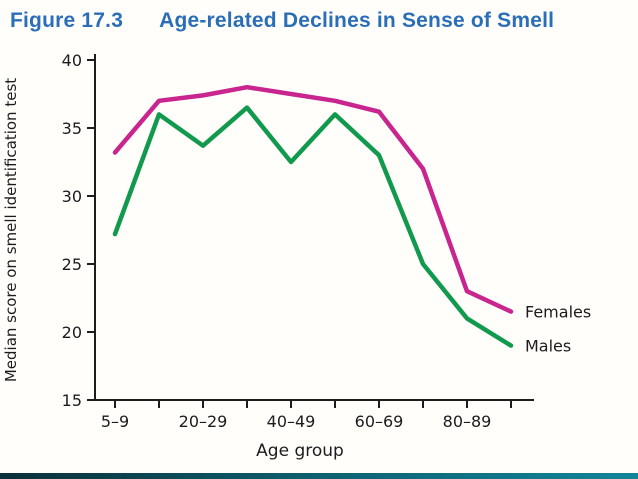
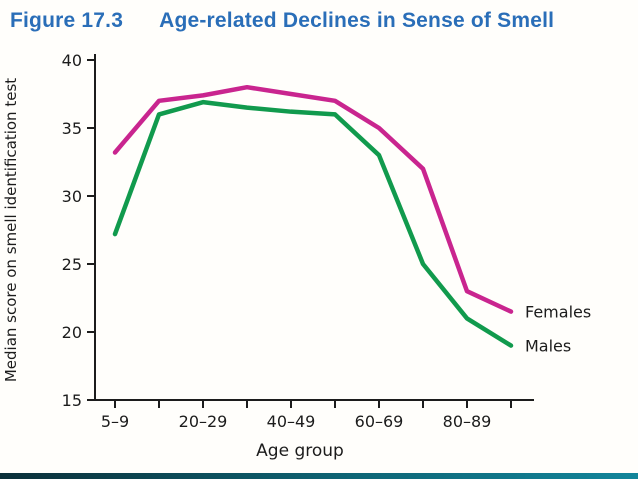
Males/20–29: 33.7 -> 36.9
Males/40–49: 32.5 -> 36.2
Females/60–69: 36.2 -> 35.0
